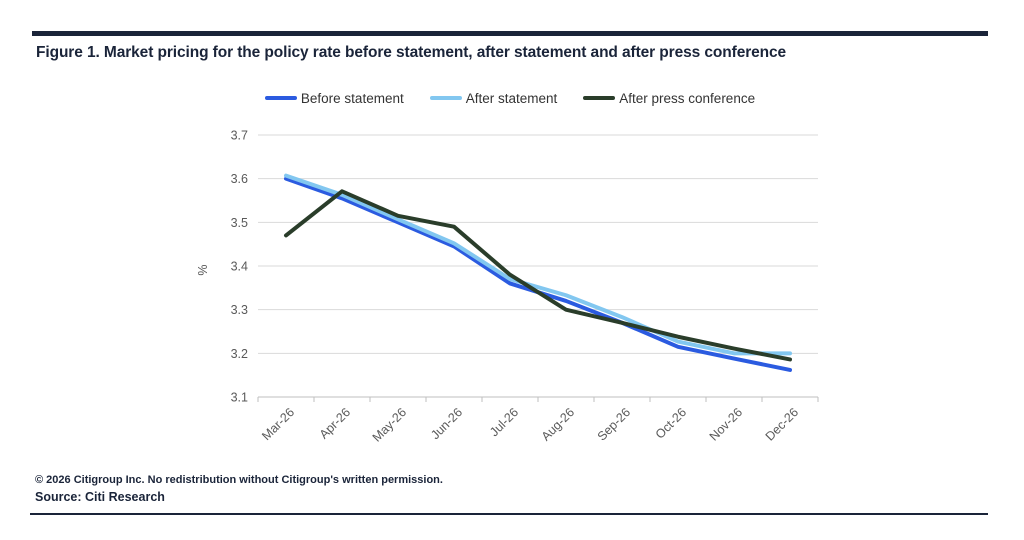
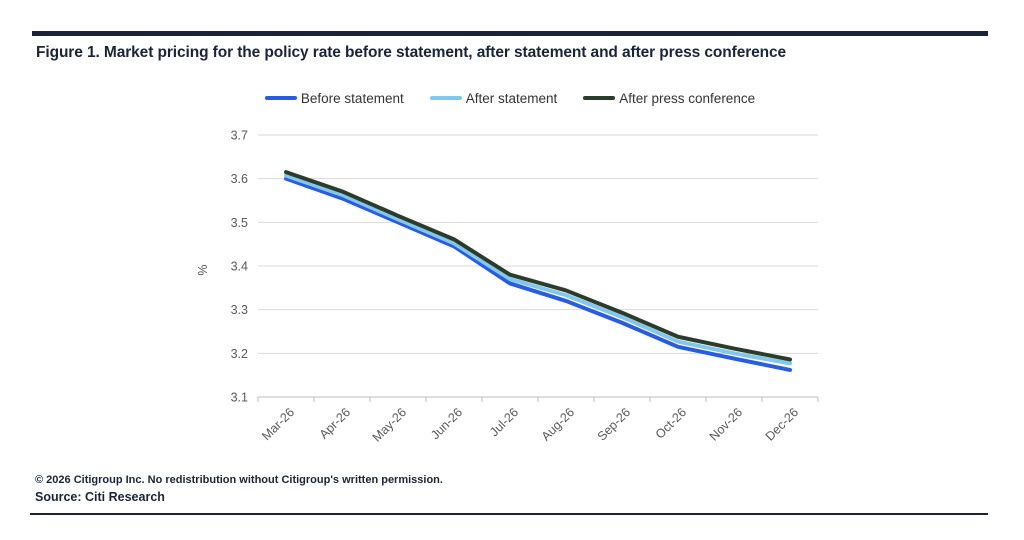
After press conference/Mar-26: 3.47 -> 3.62
After press conference/Jun-26: 3.49 -> 3.46
After press conference/Aug-26: 3.30 -> 3.34
After press conference/Sep-26: 3.27 -> 3.29
After statement/Dec-26: 3.20 -> 3.18
